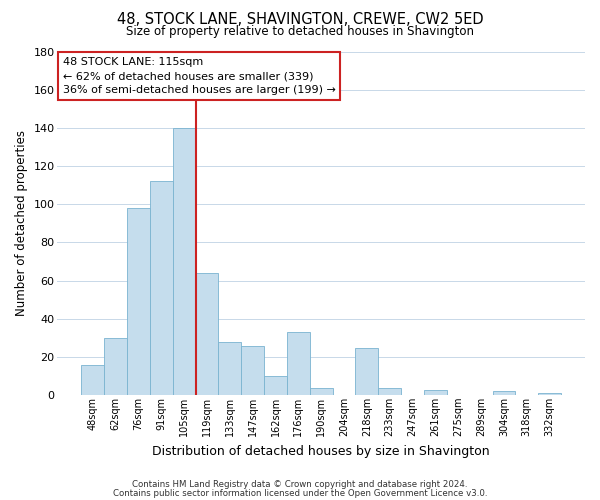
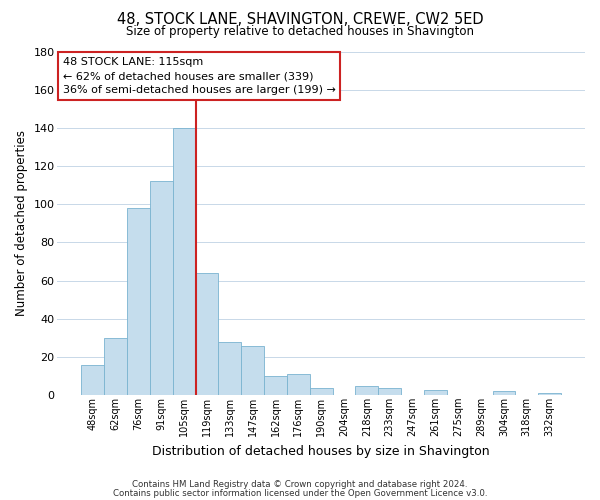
176sqm: 33 -> 11
218sqm: 25 -> 5
